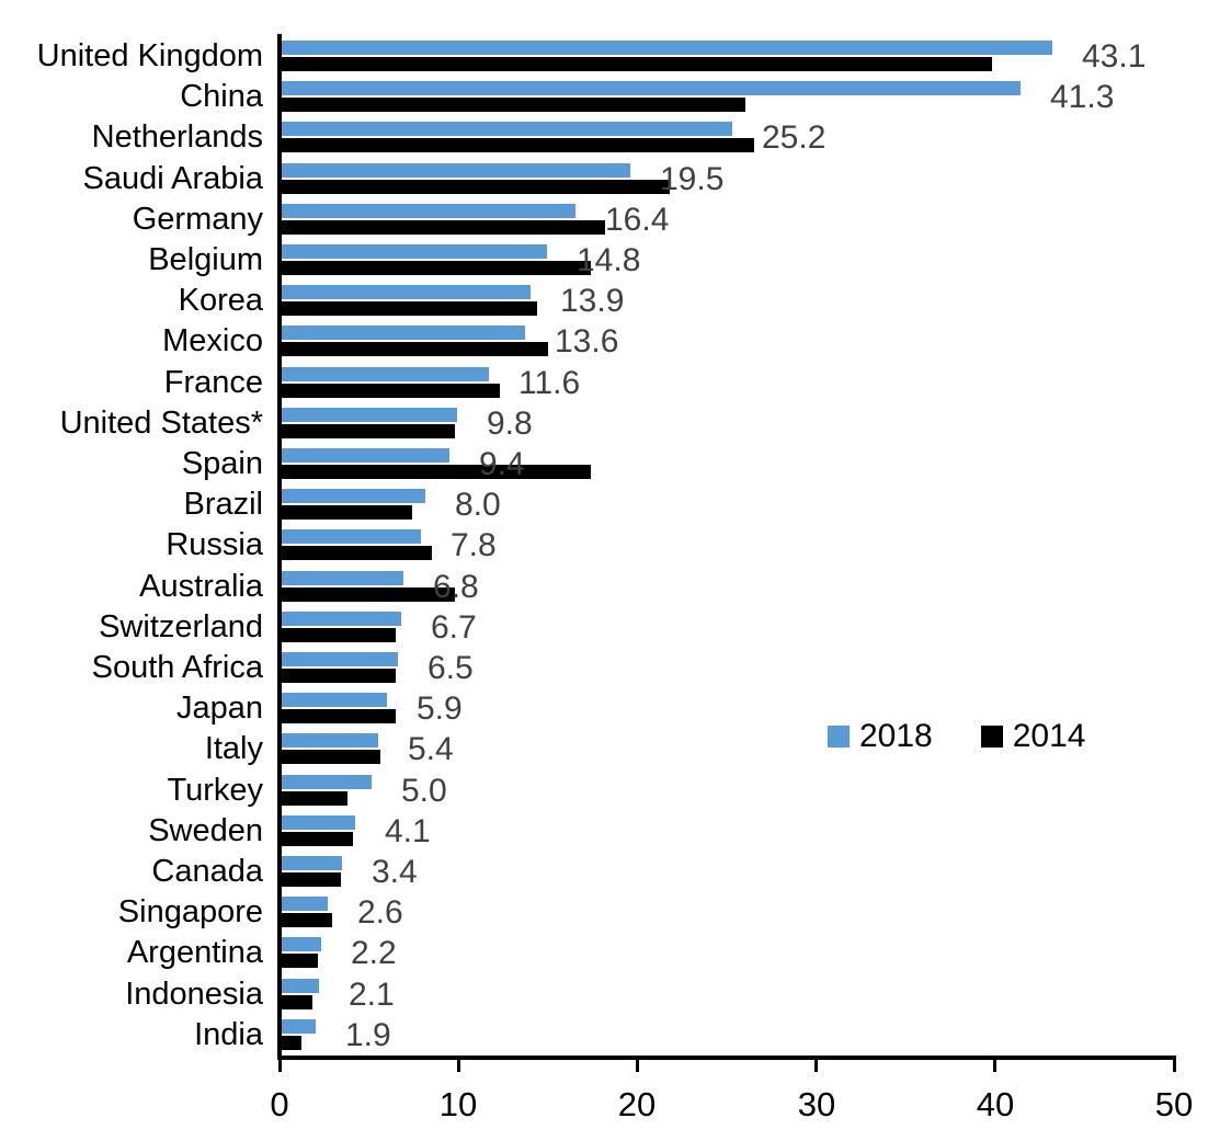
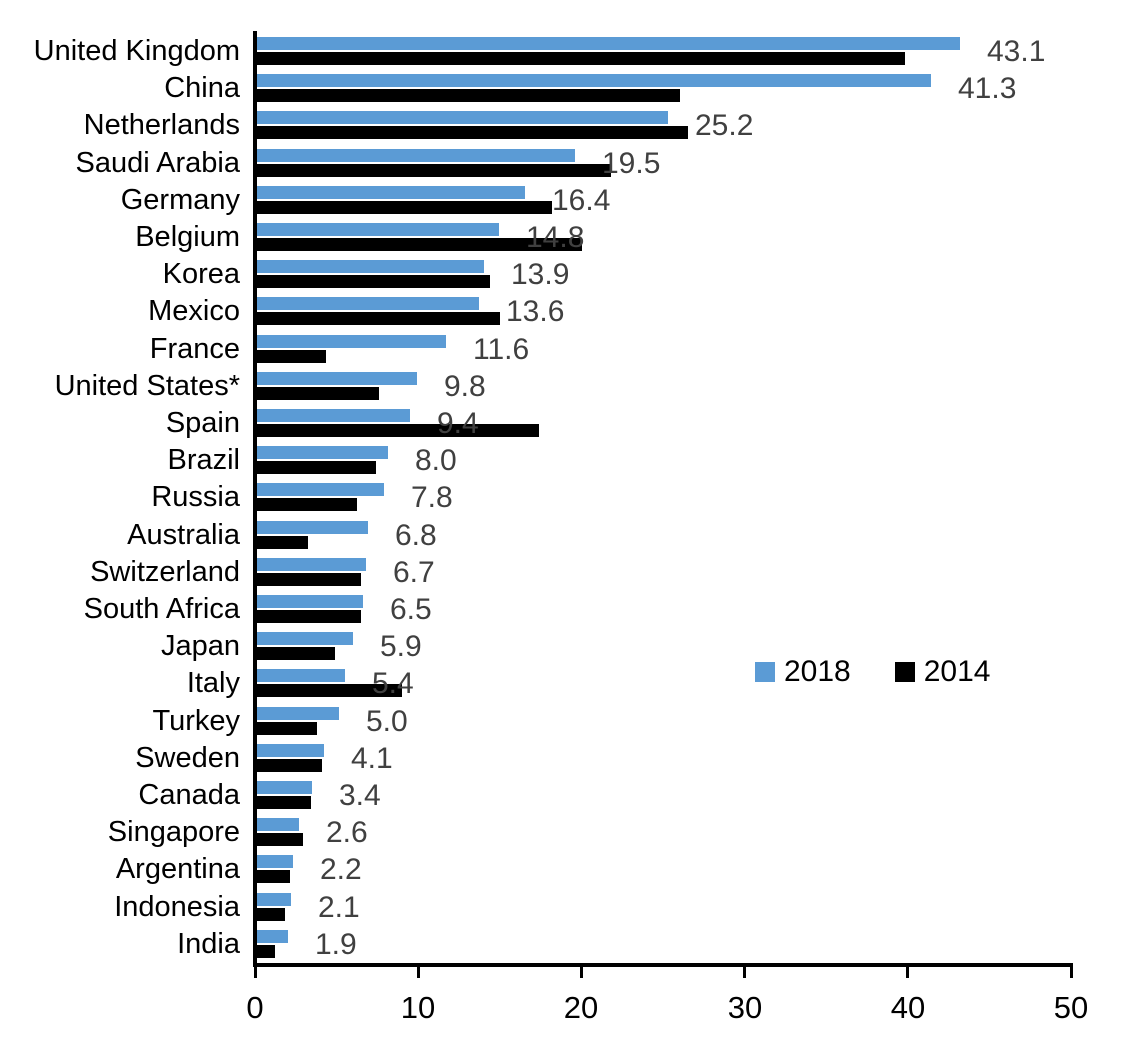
2014/Belgium: 17.3 -> 19.9
2014/France: 12.2 -> 4.2
2014/United States*: 9.7 -> 7.5
2014/Russia: 8.4 -> 6.1
2014/Australia: 9.7 -> 3.1
2014/Japan: 6.4 -> 4.8
2014/Italy: 5.5 -> 8.9
